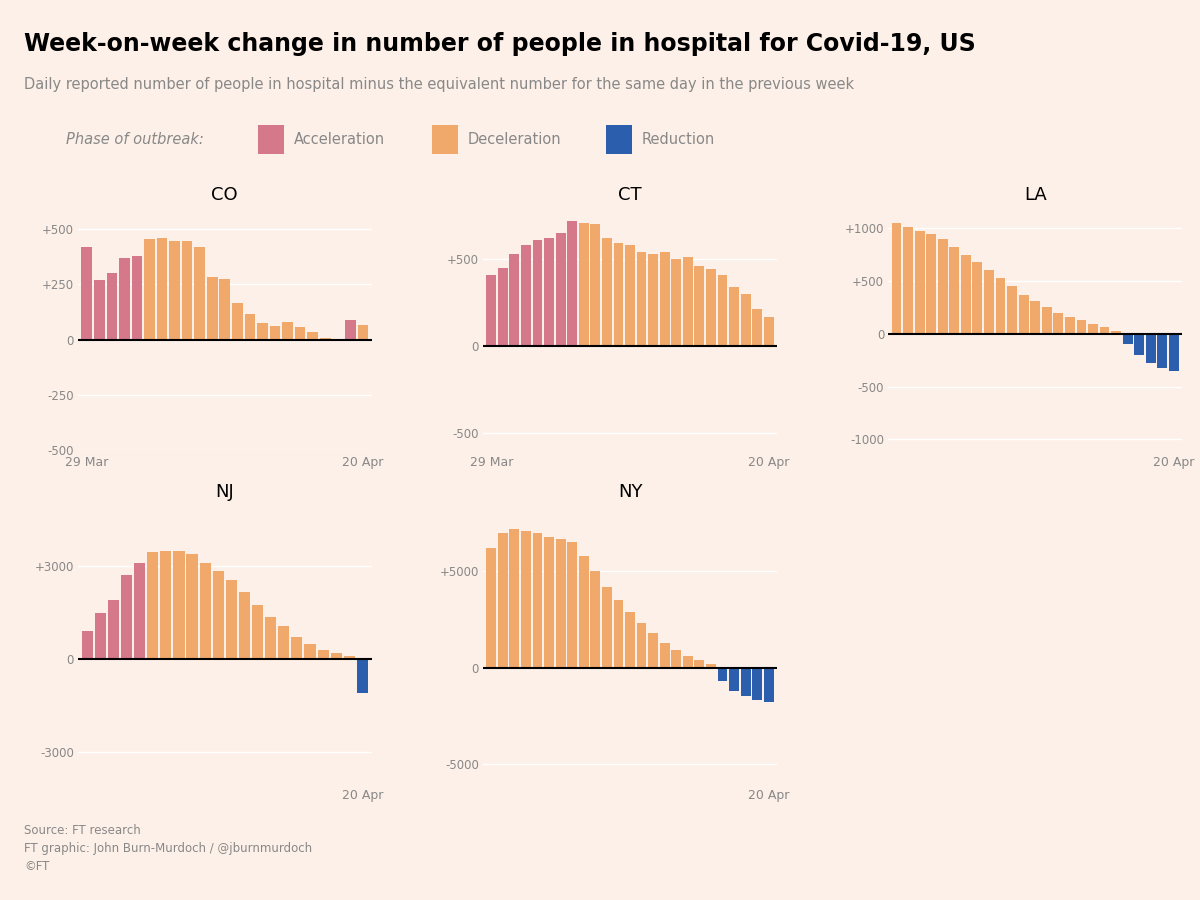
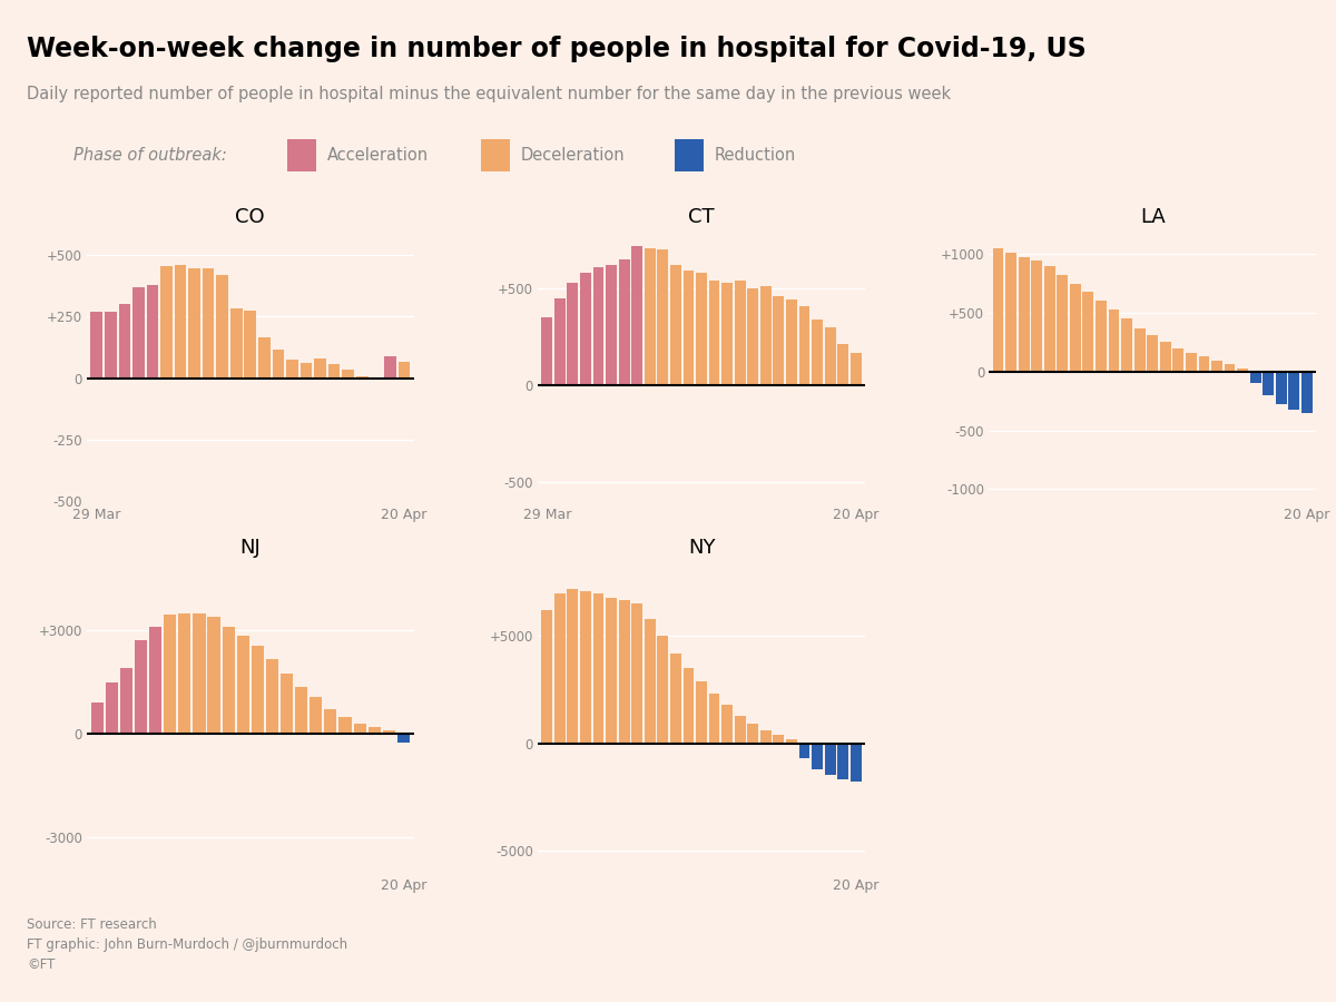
CO/29 Mar: 420 -> 270
CT/29 Mar: 410 -> 350
NJ/20 Apr: -1100 -> -250
